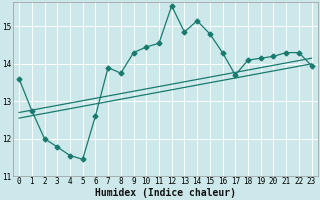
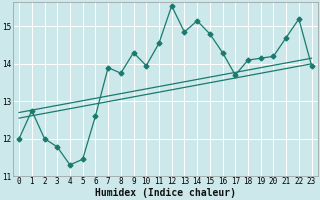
0: 13.60 -> 12.00
4: 11.55 -> 11.30
10: 14.45 -> 13.95
21: 14.30 -> 14.70
22: 14.30 -> 15.20
